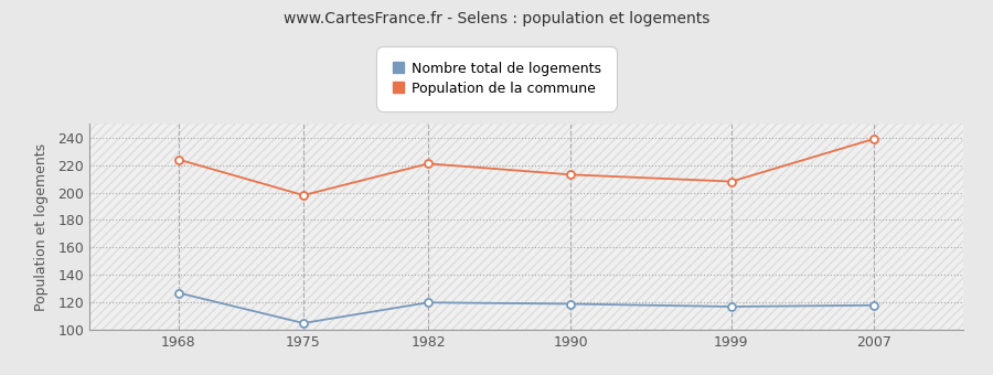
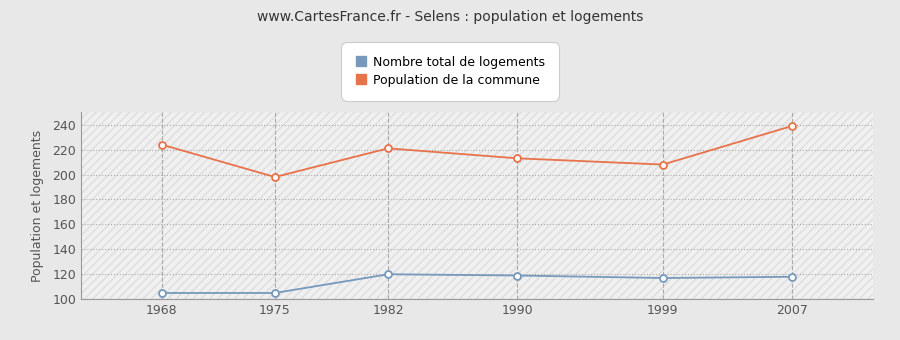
Nombre total de logements/1968: 127 -> 105
